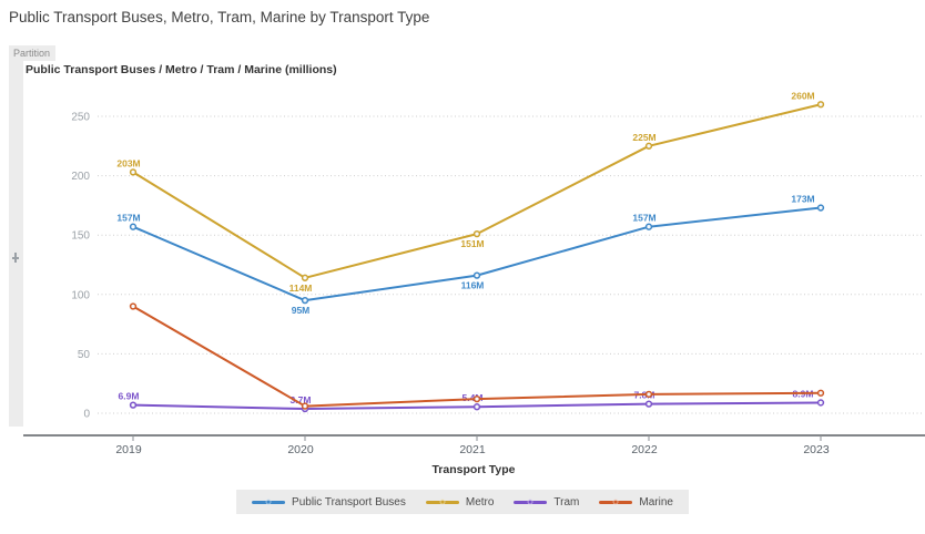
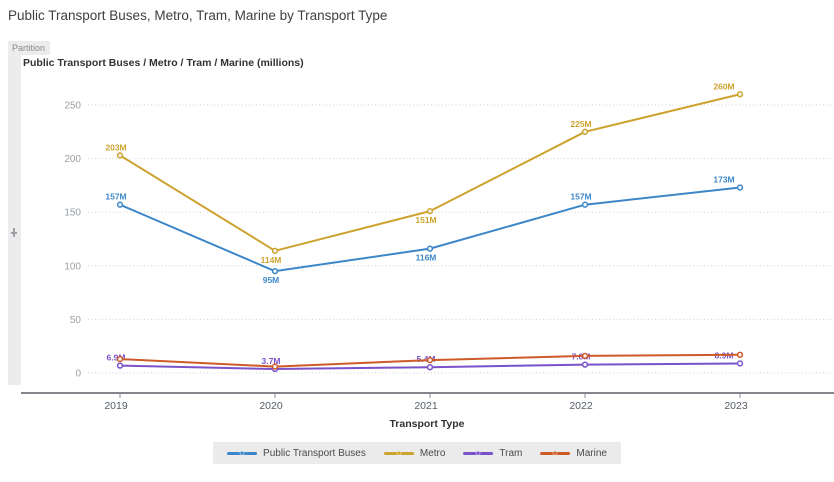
Marine/2019: 90 -> 13
